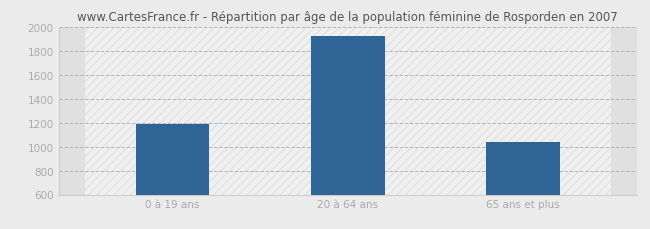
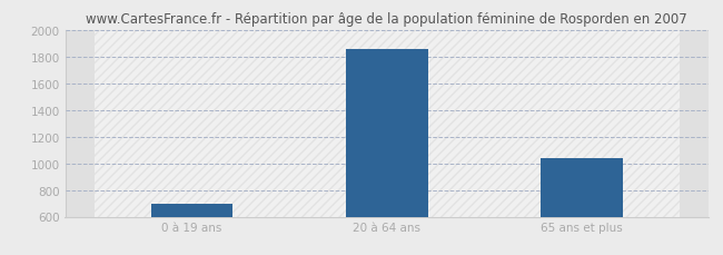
0 à 19 ans: 1190 -> 700
20 à 64 ans: 1920 -> 1860
